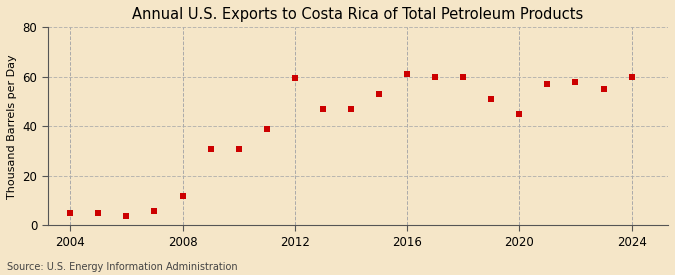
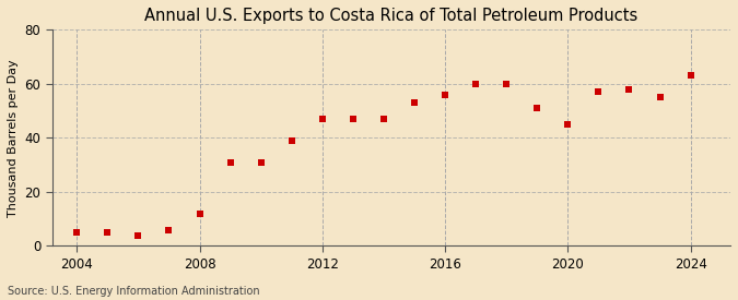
2012: 59.5 -> 47.0
2016: 61.0 -> 56.0
2024: 60.0 -> 63.0
